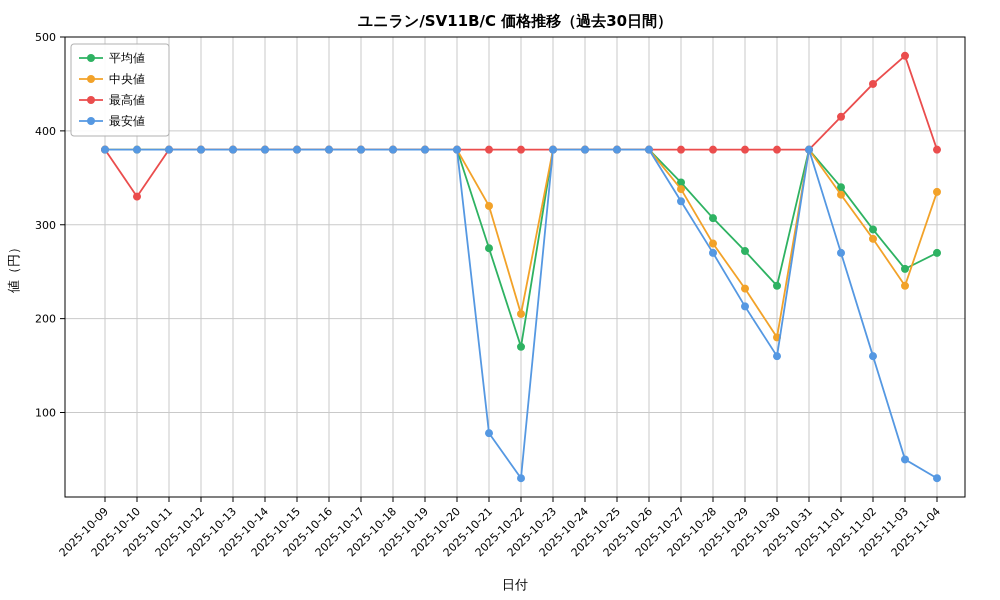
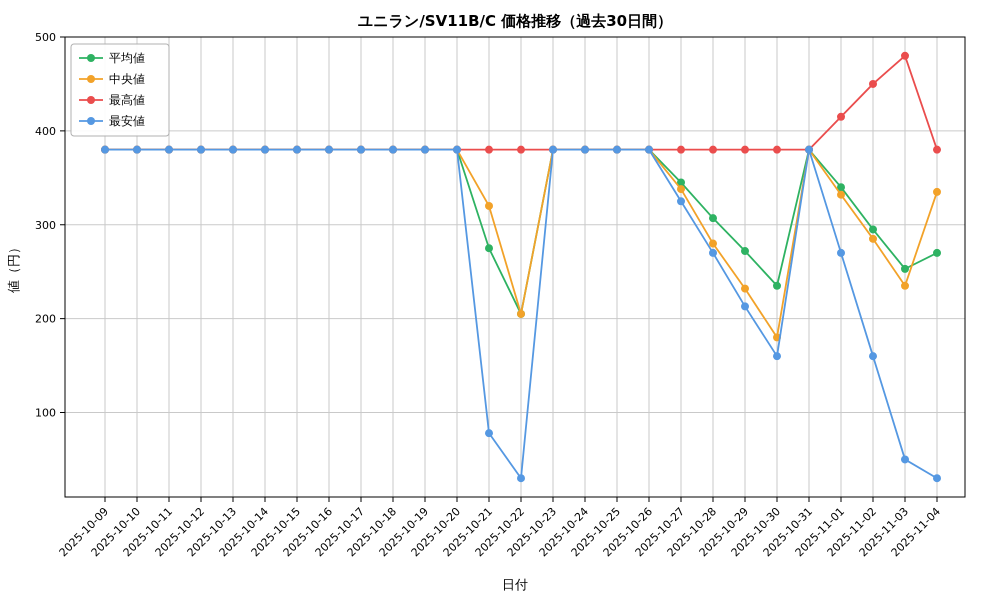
最高値/2025-10-10: 330 -> 380
平均値/2025-10-22: 170 -> 200
